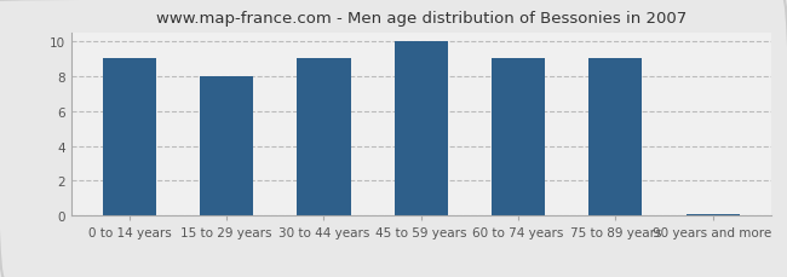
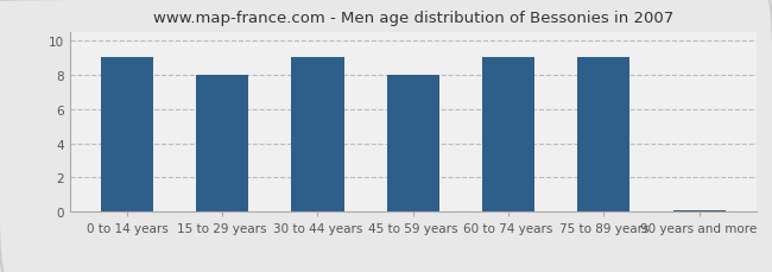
45 to 59 years: 10.0 -> 8.0
